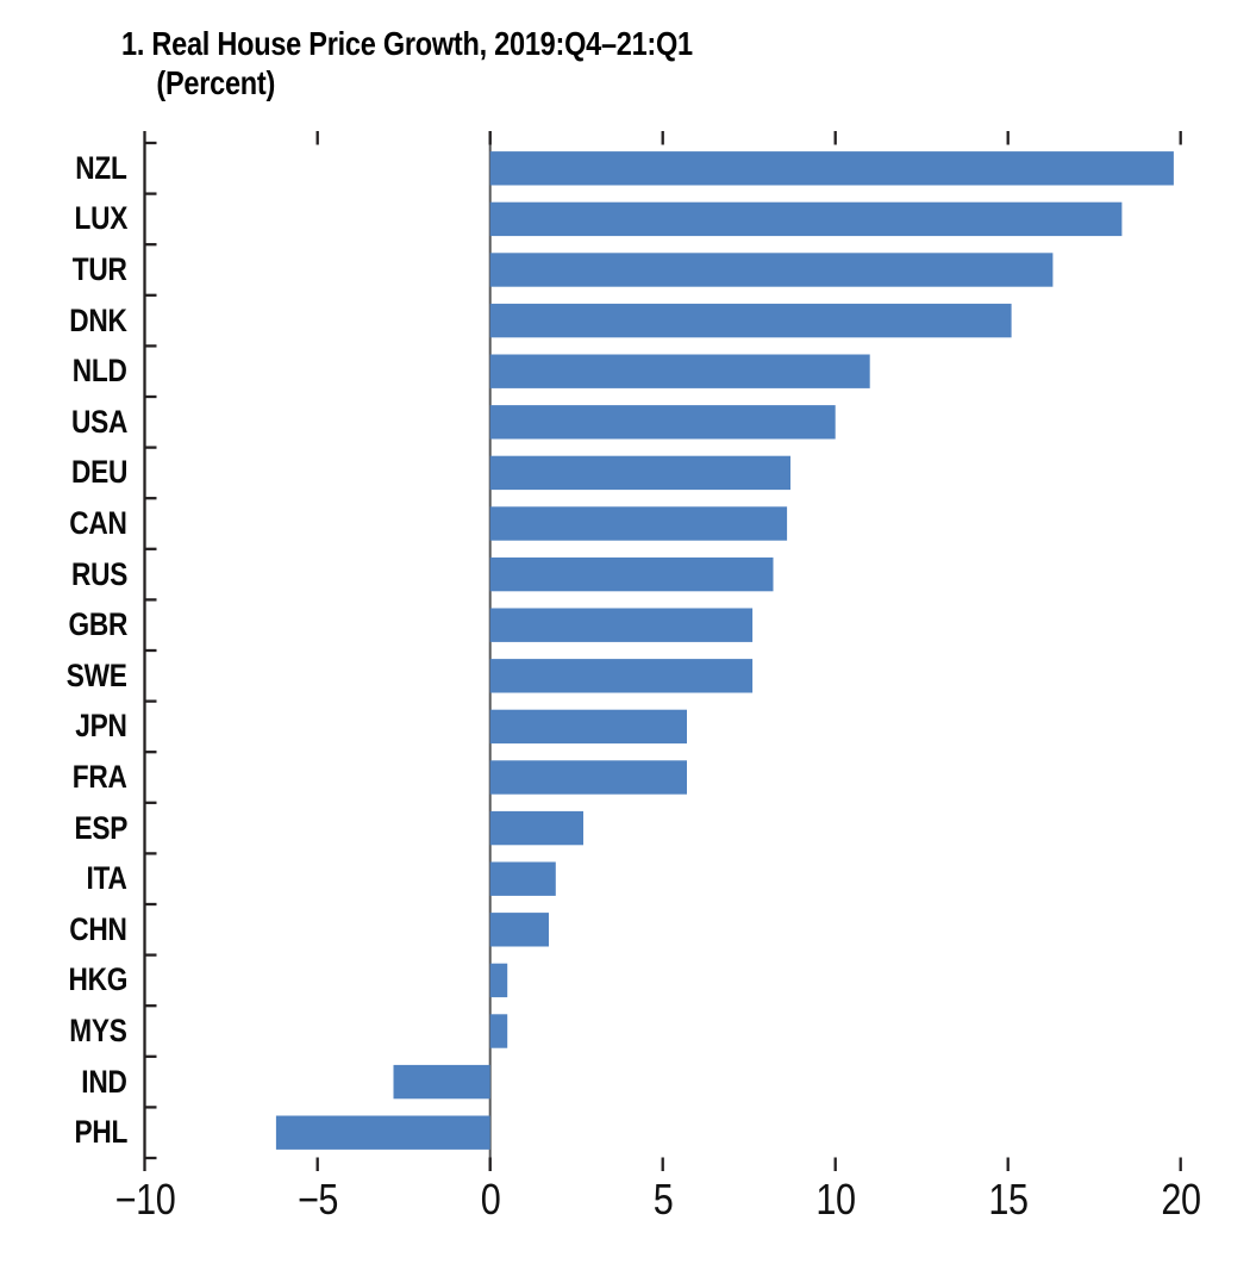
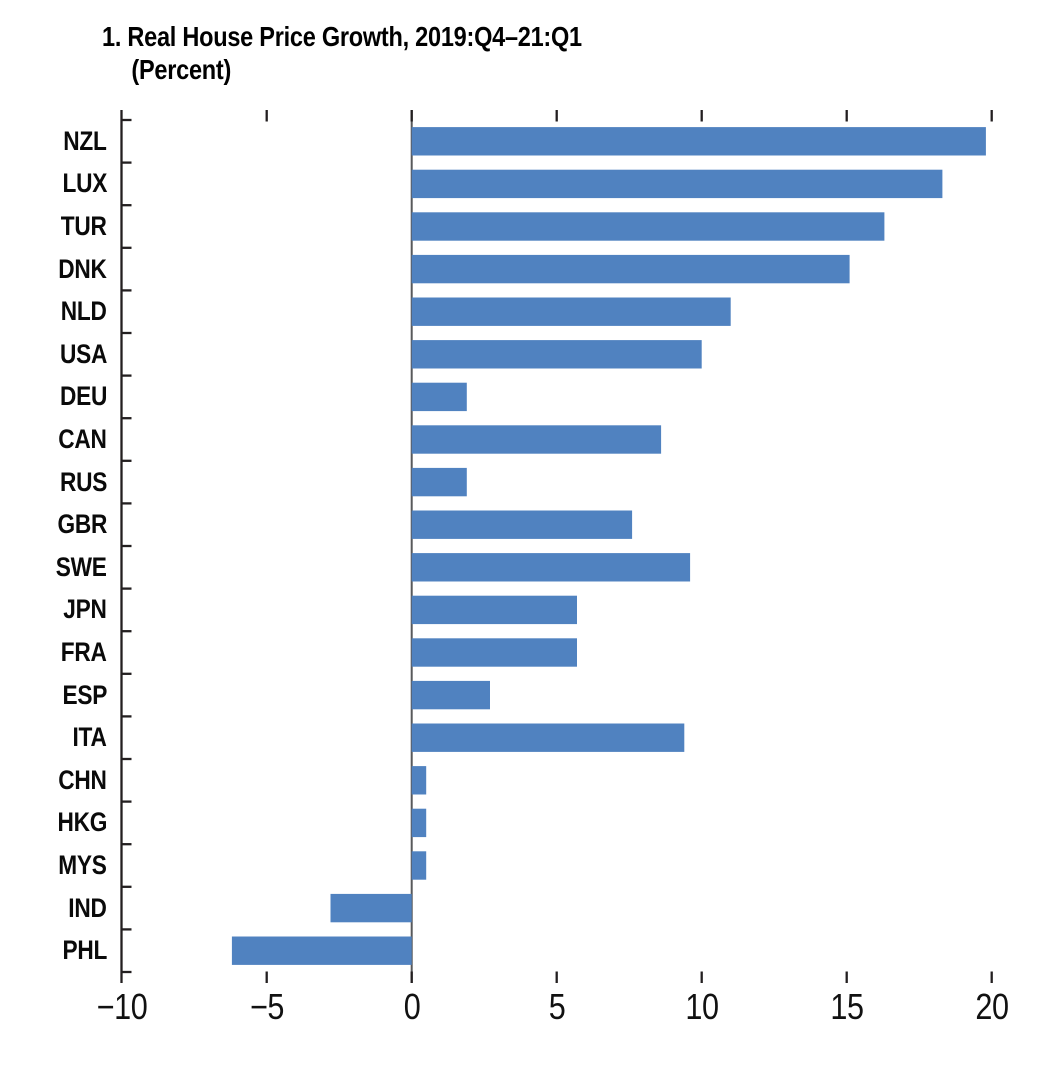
DEU: 8.7 -> 1.9
RUS: 8.2 -> 1.9
SWE: 7.6 -> 9.6
ITA: 1.9 -> 9.4
CHN: 1.7 -> 0.5
